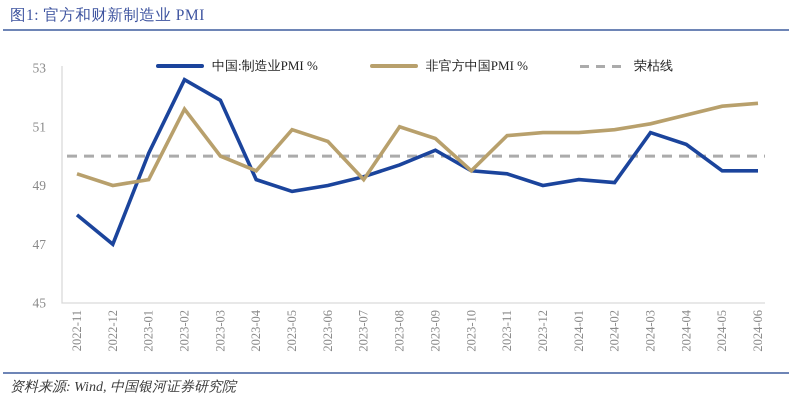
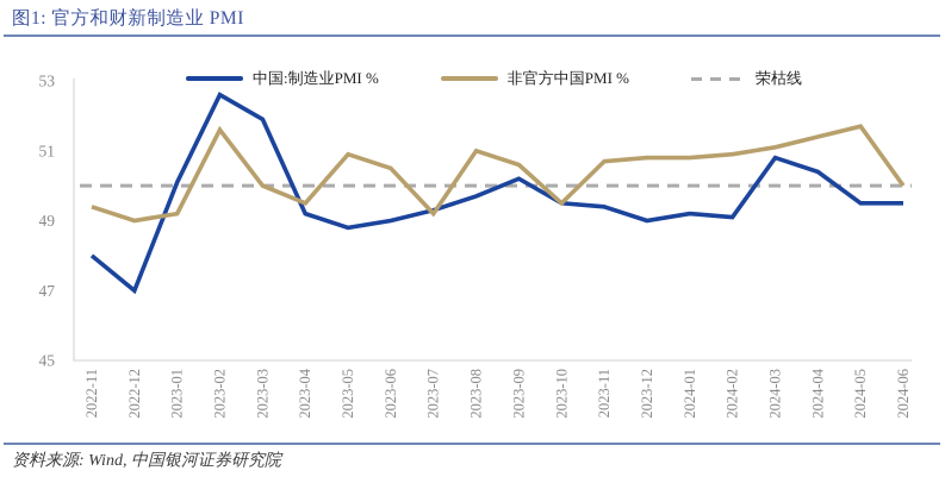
非官方中国PMI %/2024-06: 51.8 -> 50.0
